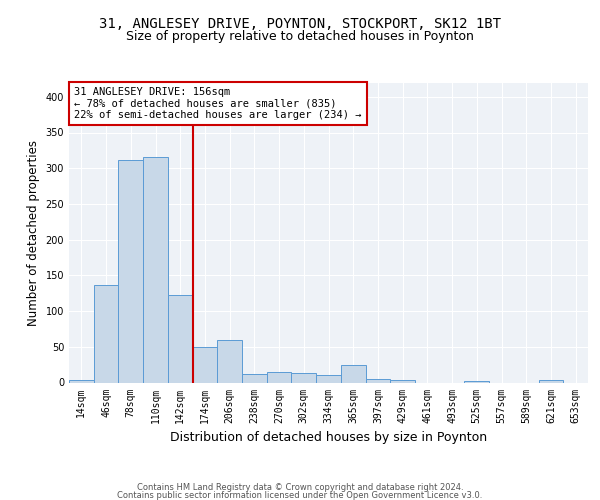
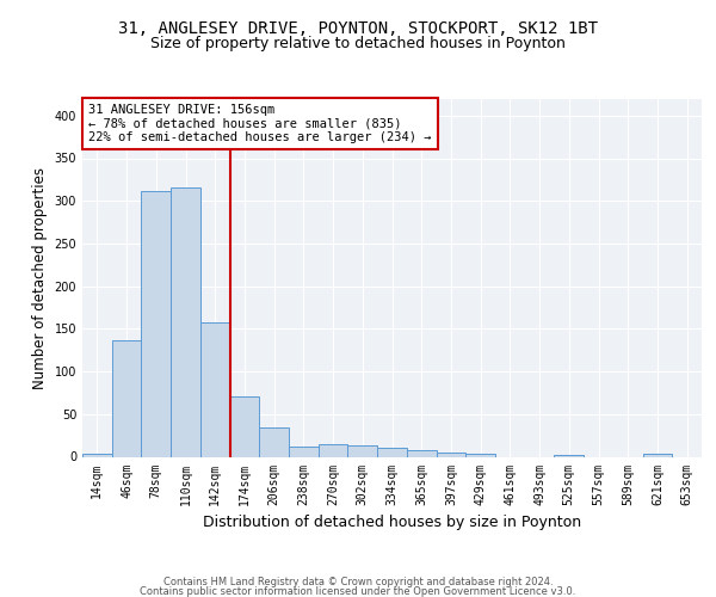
142sqm: 122 -> 158
174sqm: 50 -> 71
206sqm: 60 -> 34
365sqm: 24 -> 8
